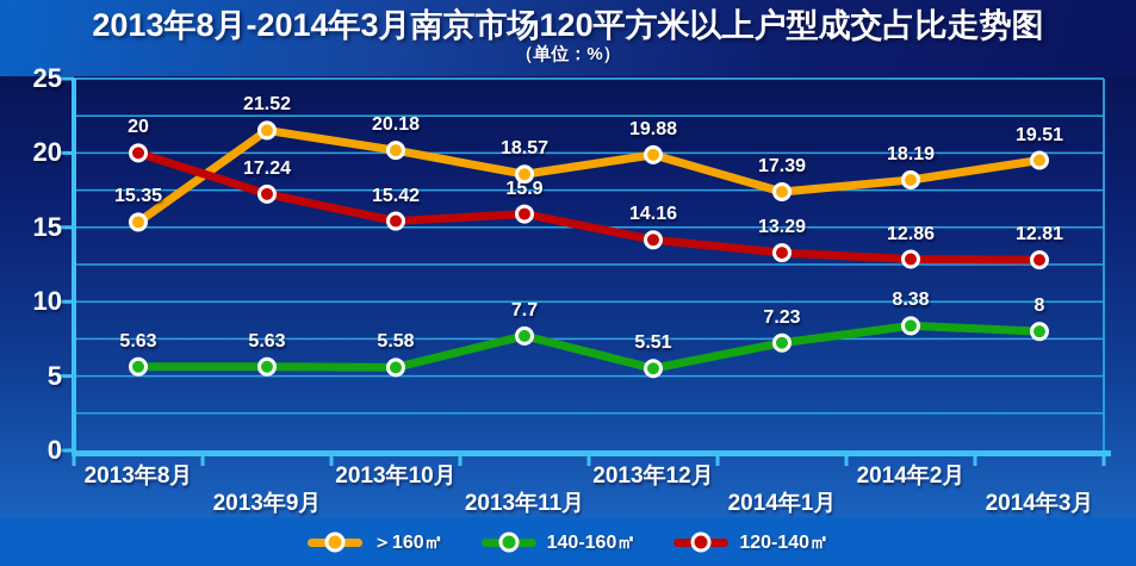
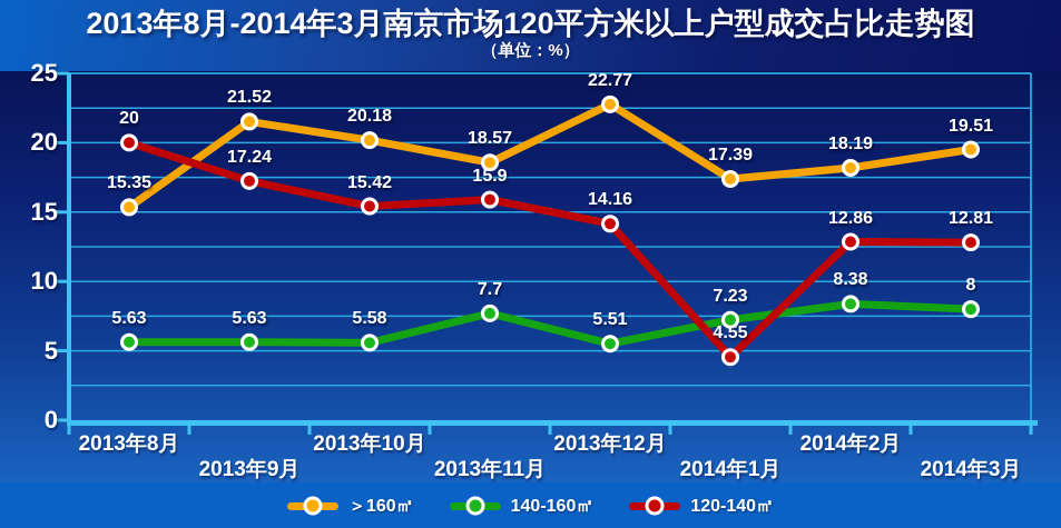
＞160㎡/2013年12月: 19.88 -> 22.77
120-140㎡/2014年1月: 13.29 -> 4.55
